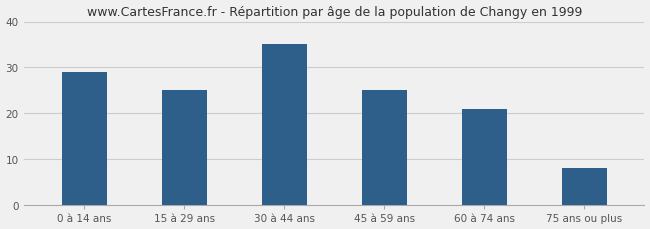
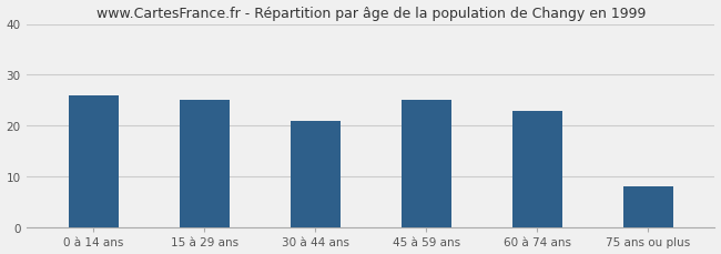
0 à 14 ans: 29 -> 26
30 à 44 ans: 35 -> 21
60 à 74 ans: 21 -> 23
